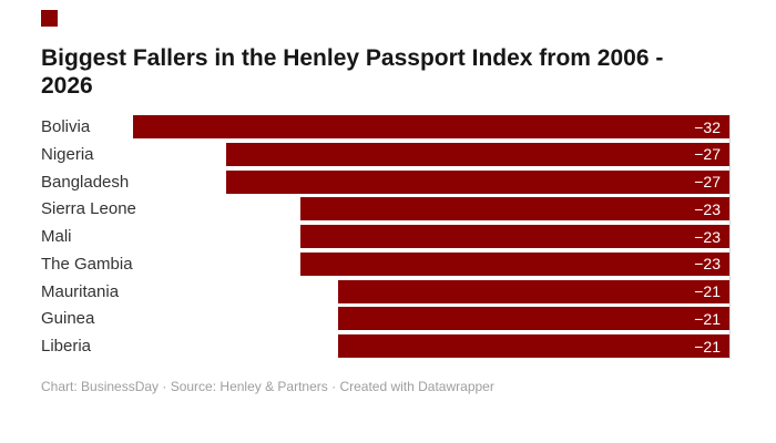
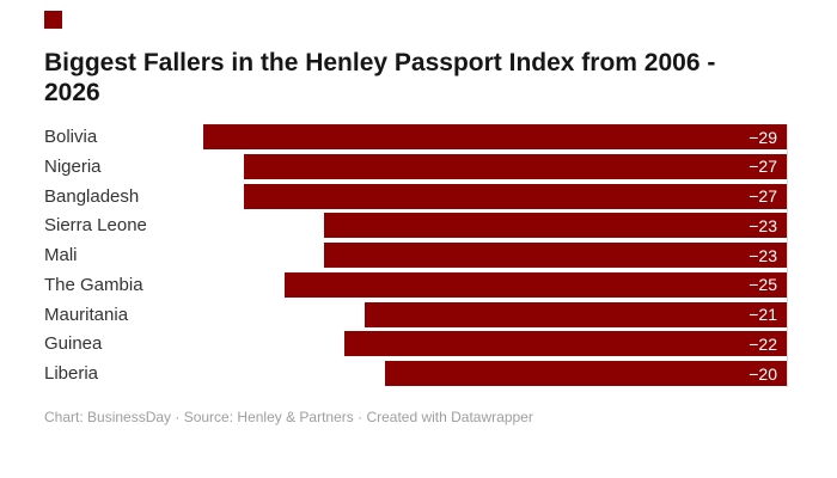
Bolivia: −32 -> −29
The Gambia: −23 -> −25
Guinea: −21 -> −22
Liberia: −21 -> −20
